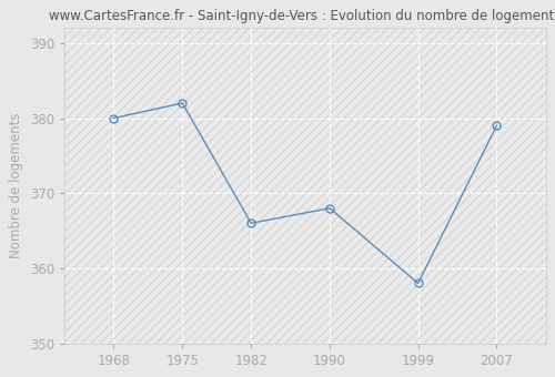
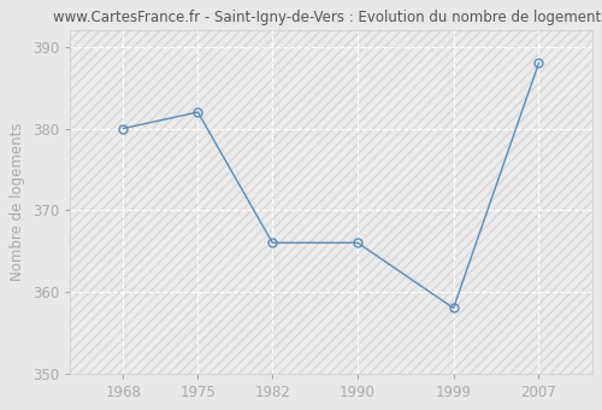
1990: 368 -> 366
2007: 379 -> 388
